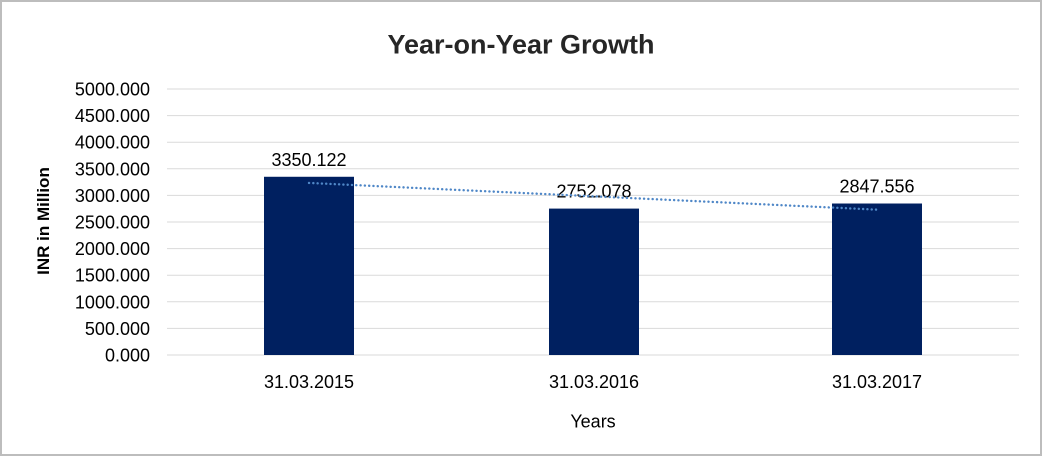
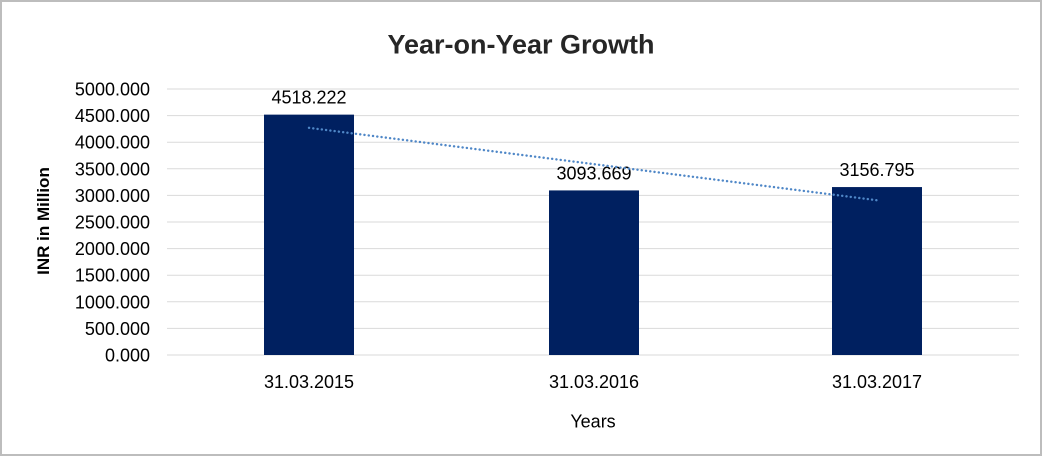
31.03.2015: 3350.122 -> 4518.222
31.03.2016: 2752.078 -> 3093.669
31.03.2017: 2847.556 -> 3156.795
